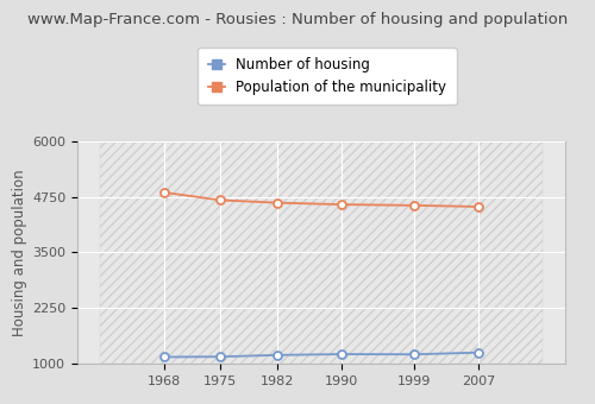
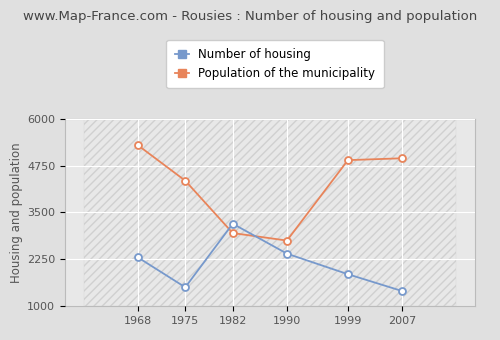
Number of housing/1968: 1150 -> 2300
Population of the municipality/1968: 4850 -> 5300
Number of housing/1975: 1160 -> 1500
Population of the municipality/1975: 4680 -> 4350
Number of housing/1982: 1190 -> 3200
Population of the municipality/1982: 4620 -> 2950
Number of housing/1990: 1210 -> 2400
Population of the municipality/1990: 4580 -> 2750
Number of housing/1999: 1210 -> 1850
Population of the municipality/1999: 4560 -> 4900
Number of housing/2007: 1250 -> 1400
Population of the municipality/2007: 4530 -> 4950
